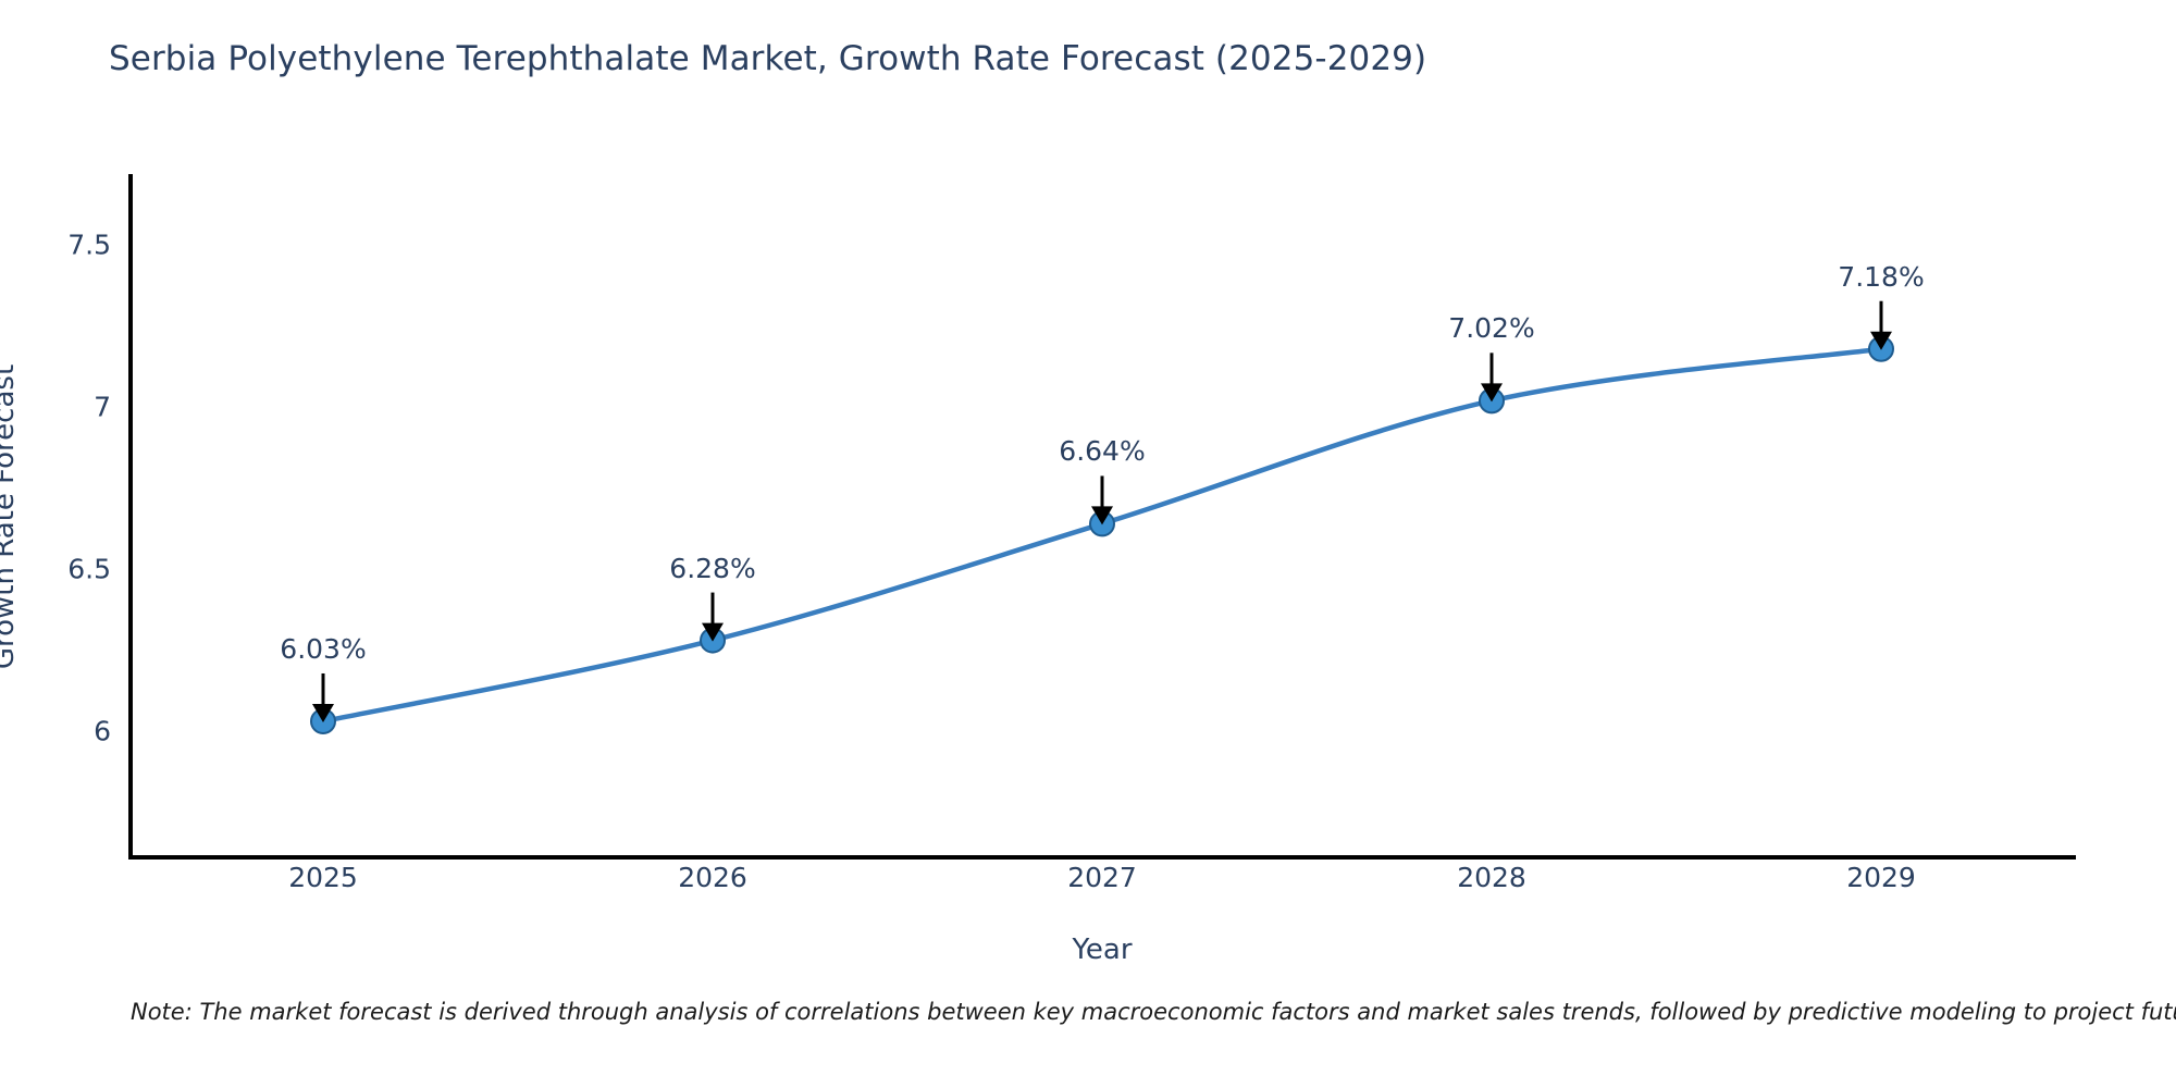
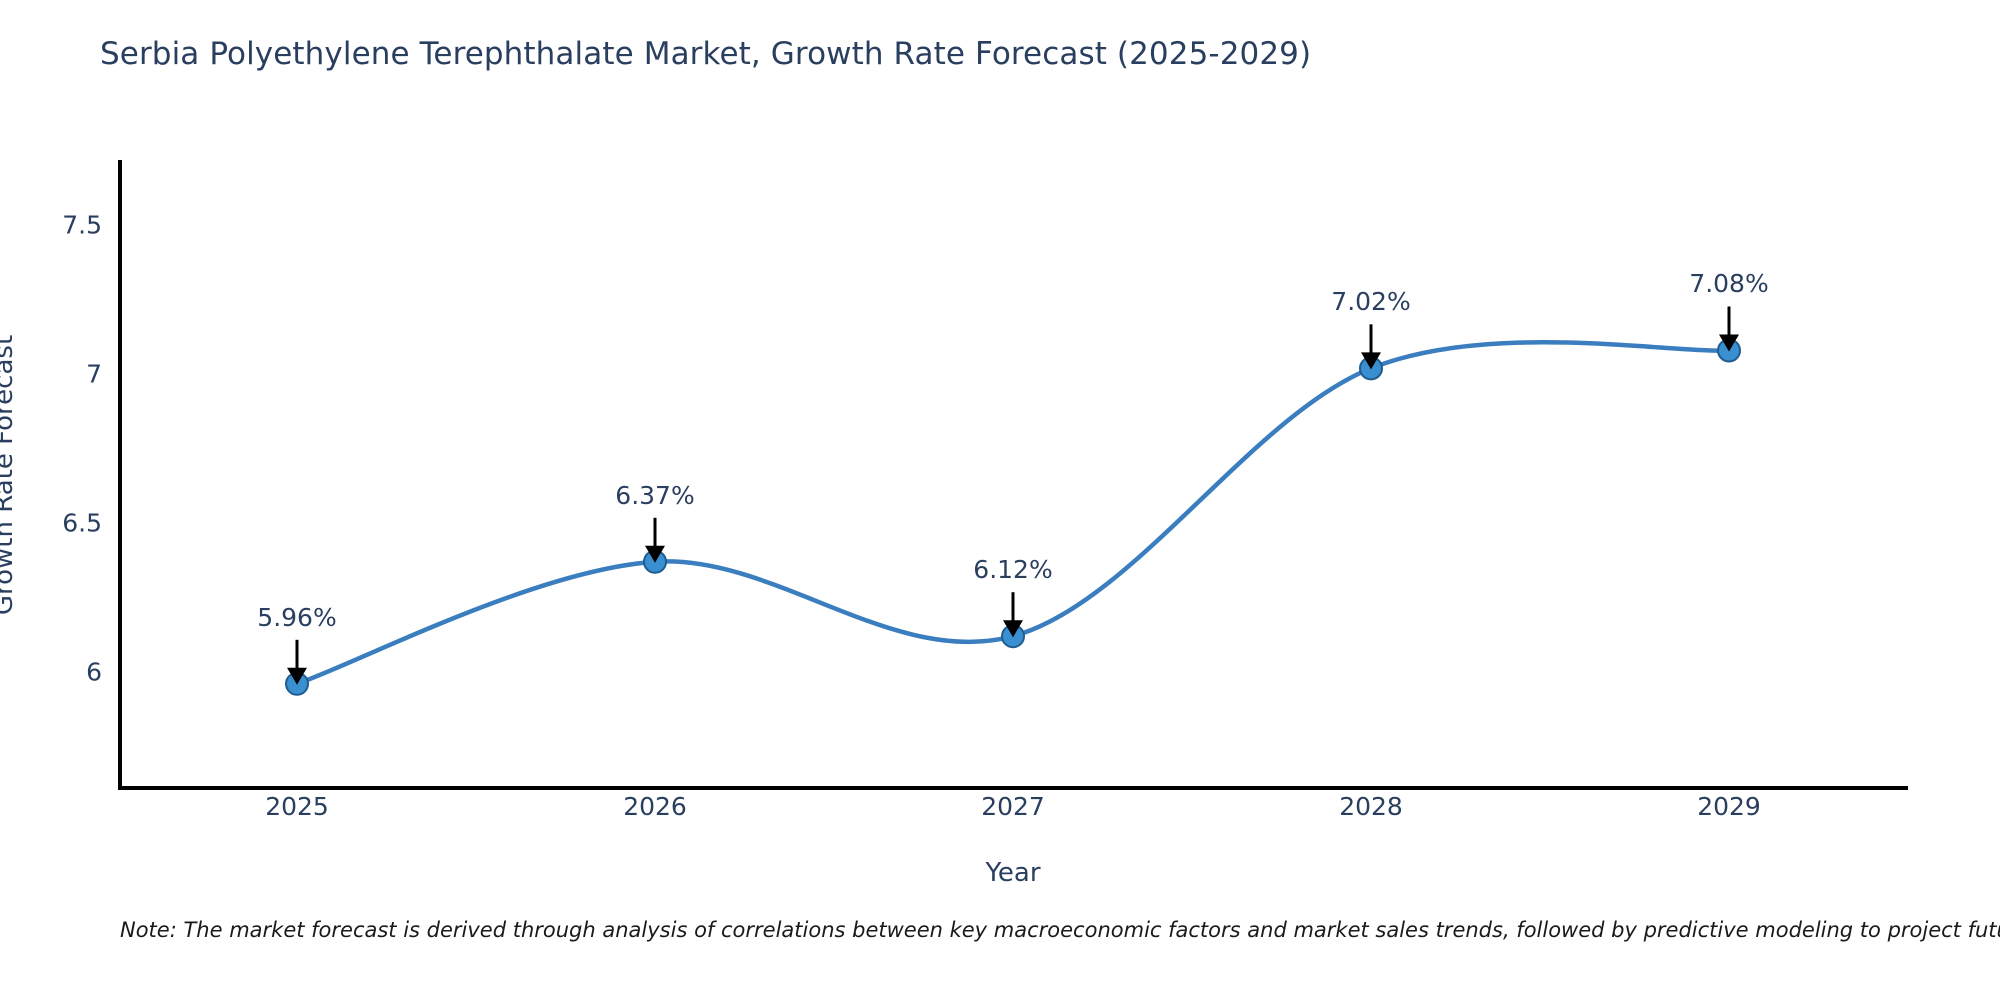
2025: 6.03% -> 5.96%
2026: 6.28% -> 6.37%
2027: 6.64% -> 6.12%
2029: 7.18% -> 7.08%
